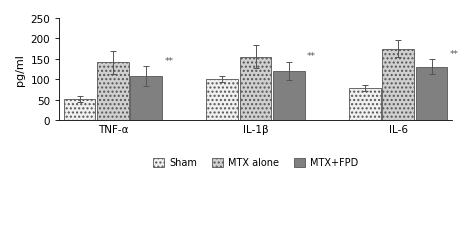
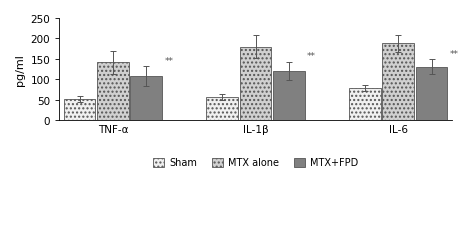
Sham/IL-1β: 100 -> 57
MTX alone/IL-1β: 155 -> 180
MTX alone/IL-6: 175 -> 188
